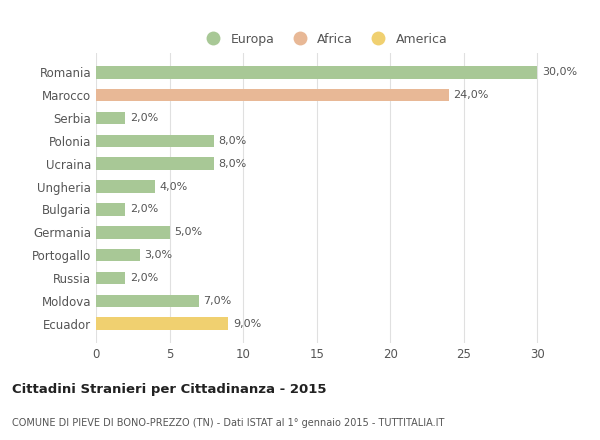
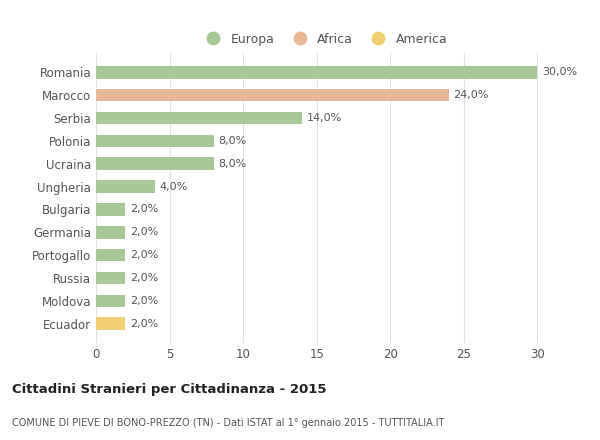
Serbia: 2,0% -> 14,0%
Germania: 5,0% -> 2,0%
Portogallo: 3,0% -> 2,0%
Moldova: 7,0% -> 2,0%
Ecuador: 9,0% -> 2,0%
